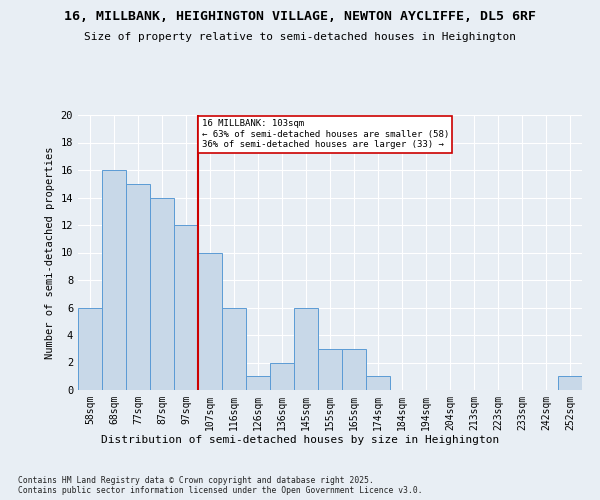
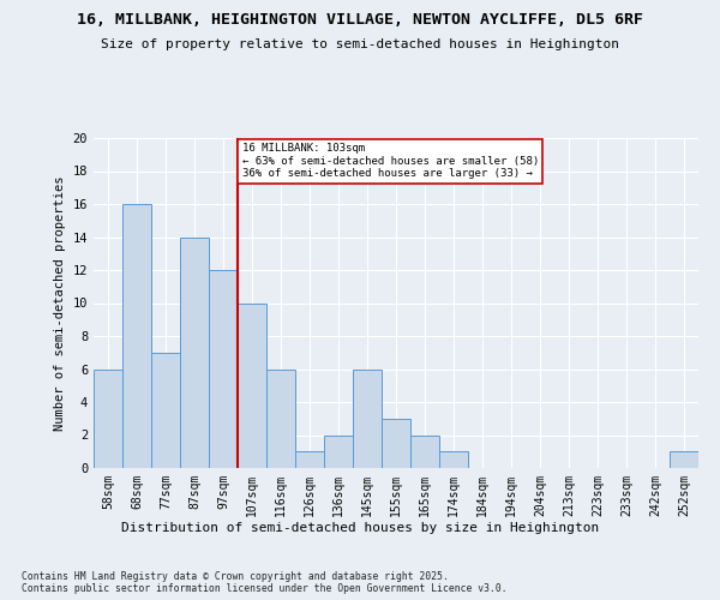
77sqm: 15 -> 7
165sqm: 3 -> 2
